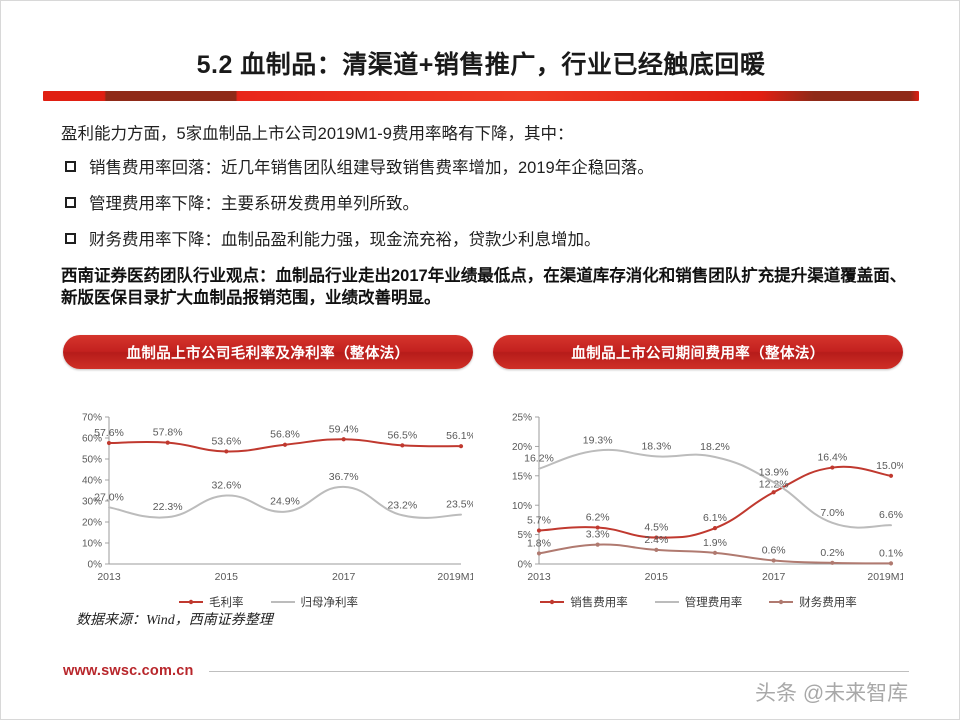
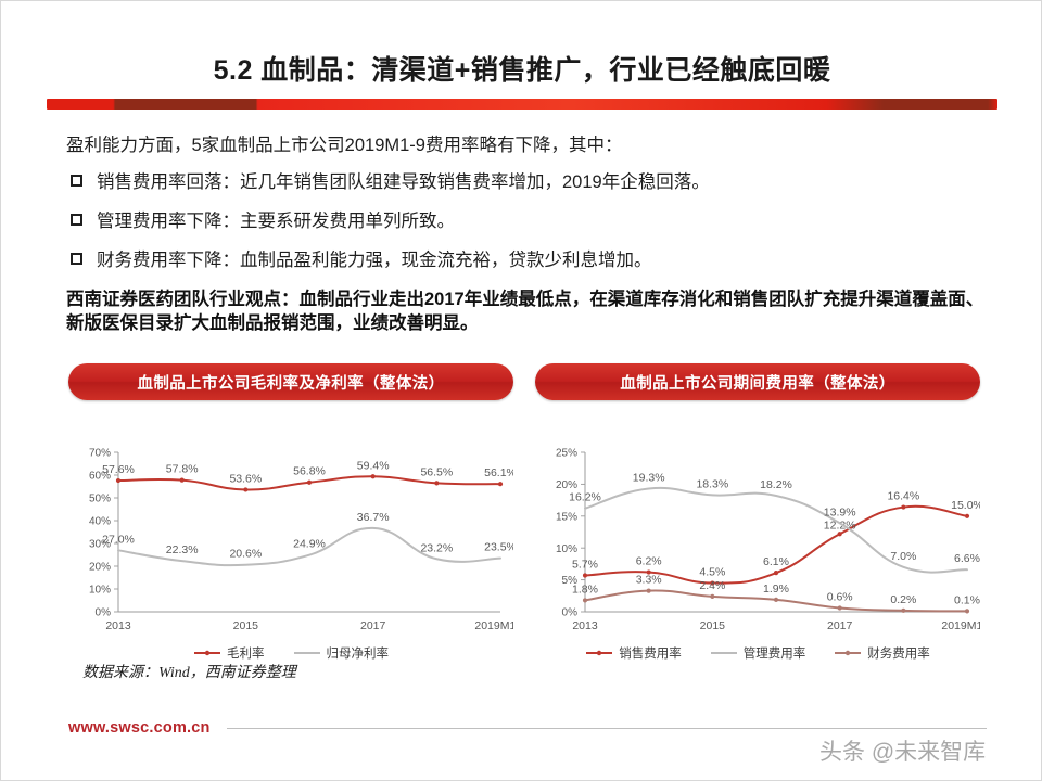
血制品上市公司毛利率及净利率（整体法）/归母净利率/2015: 32.6% -> 20.6%
